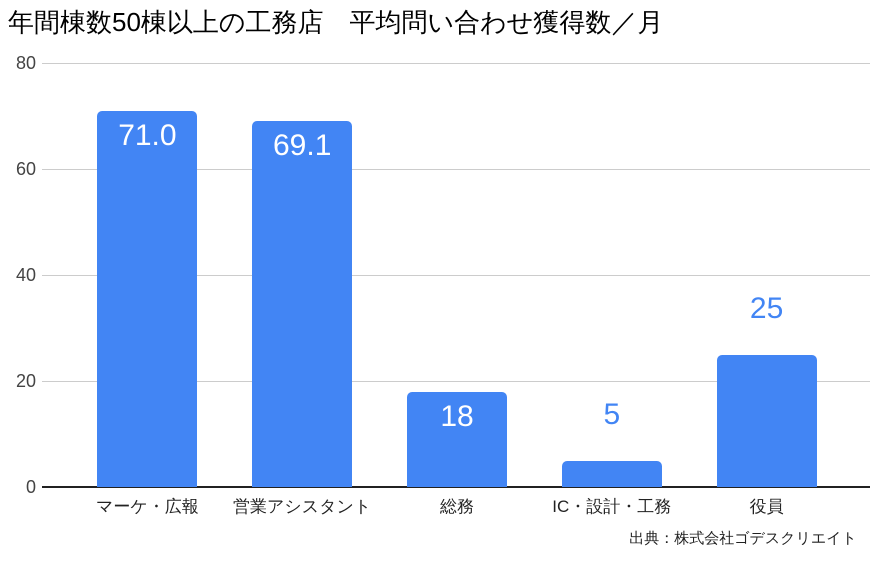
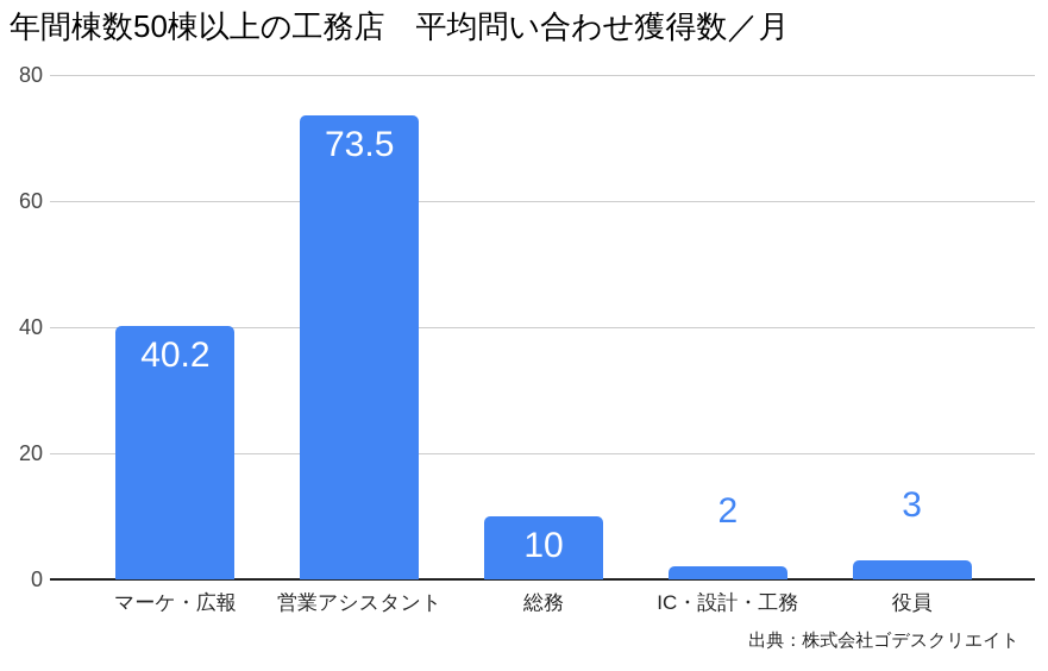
マーケ・広報: 71.0 -> 40.2
営業アシスタント: 69.1 -> 73.5
総務: 18 -> 10
IC・設計・工務: 5 -> 2
役員: 25 -> 3
